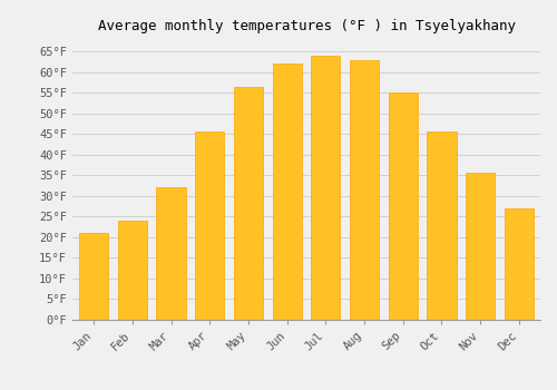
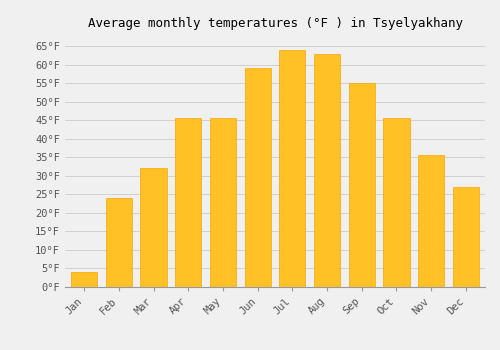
Jan: 21.0°F -> 4.0°F
May: 56.5°F -> 45.5°F
Jun: 62.0°F -> 59.0°F
